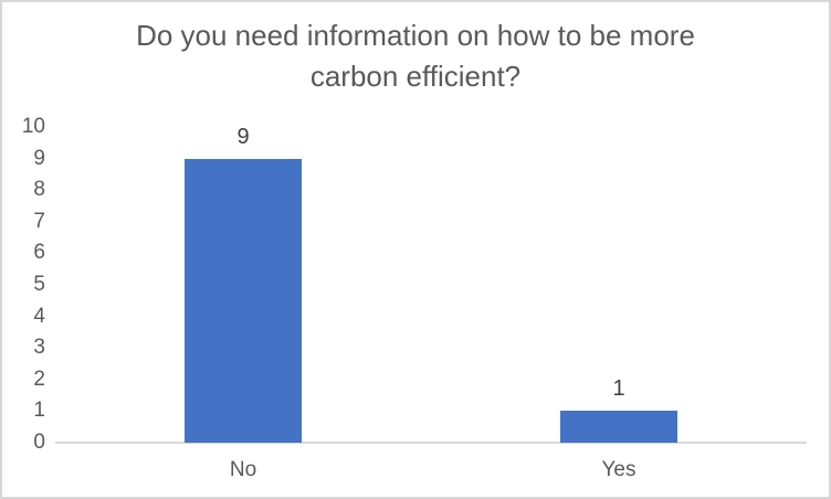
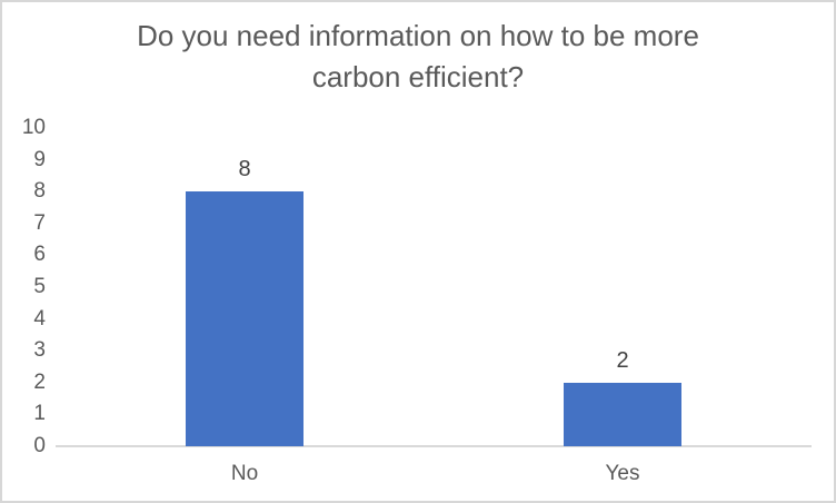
No: 9 -> 8
Yes: 1 -> 2
